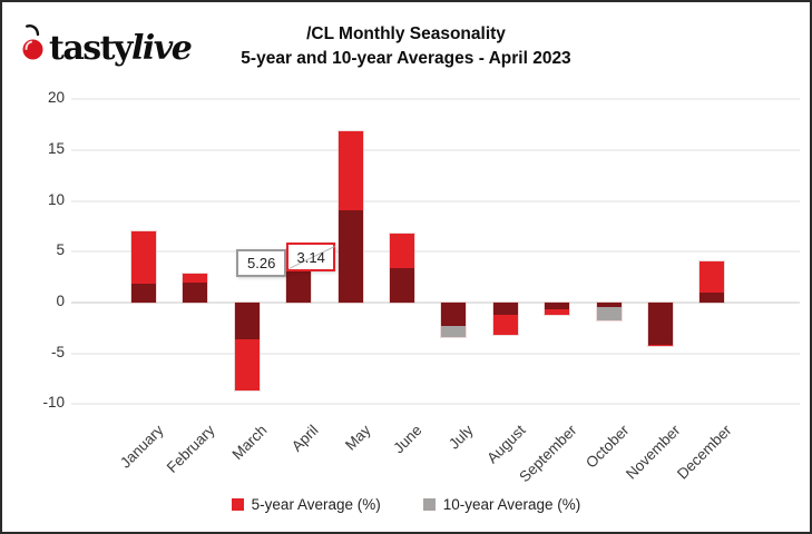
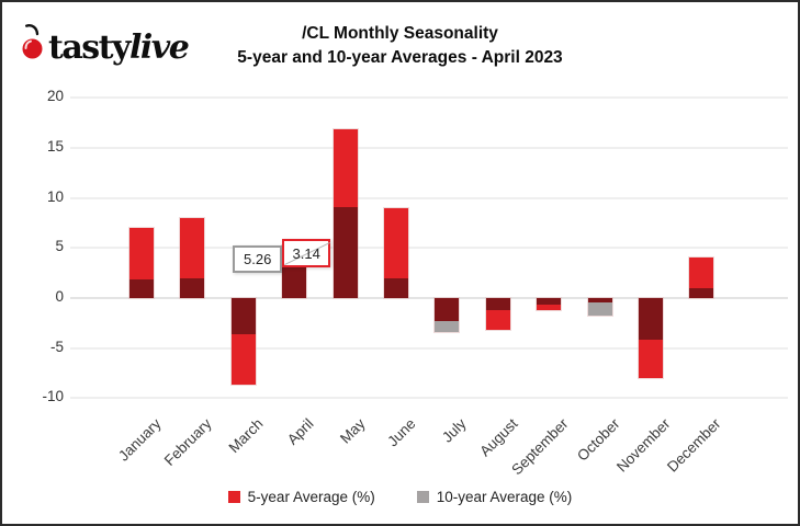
5-year Average (%)/February: 3 -> 8
5-year Average (%)/June: 7 -> 9
10-year Average (%)/June: 3 -> 2
5-year Average (%)/November: -4 -> -8
